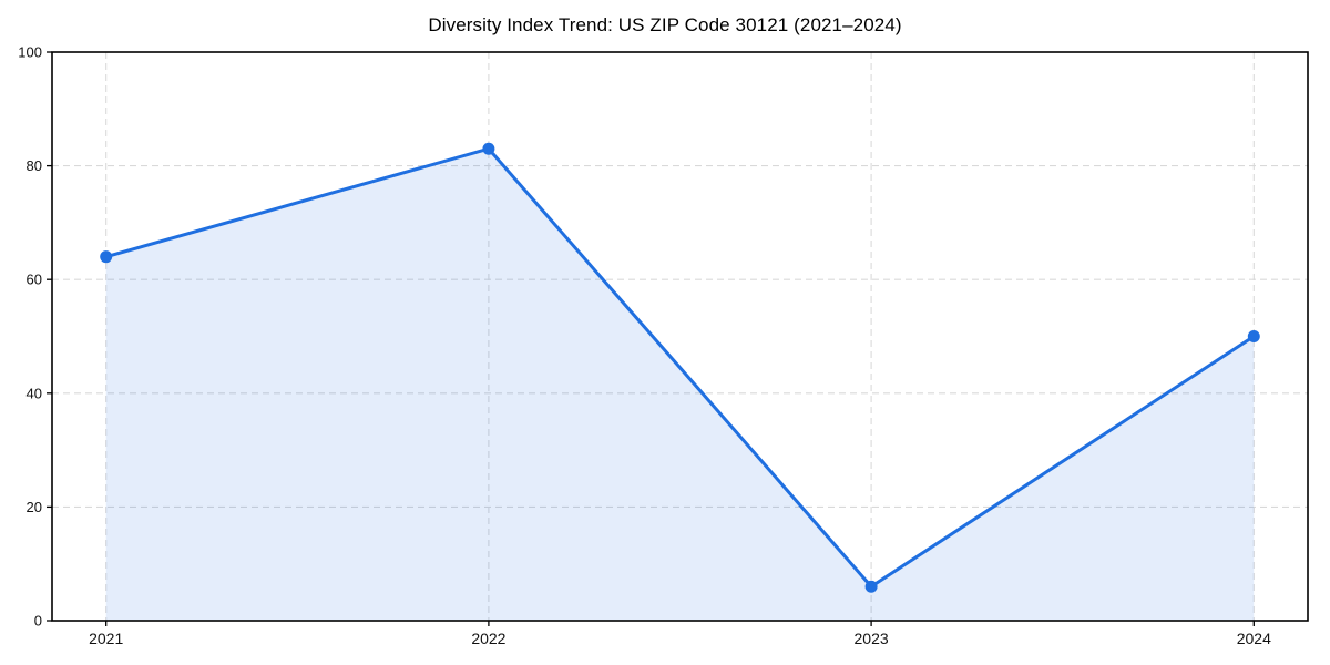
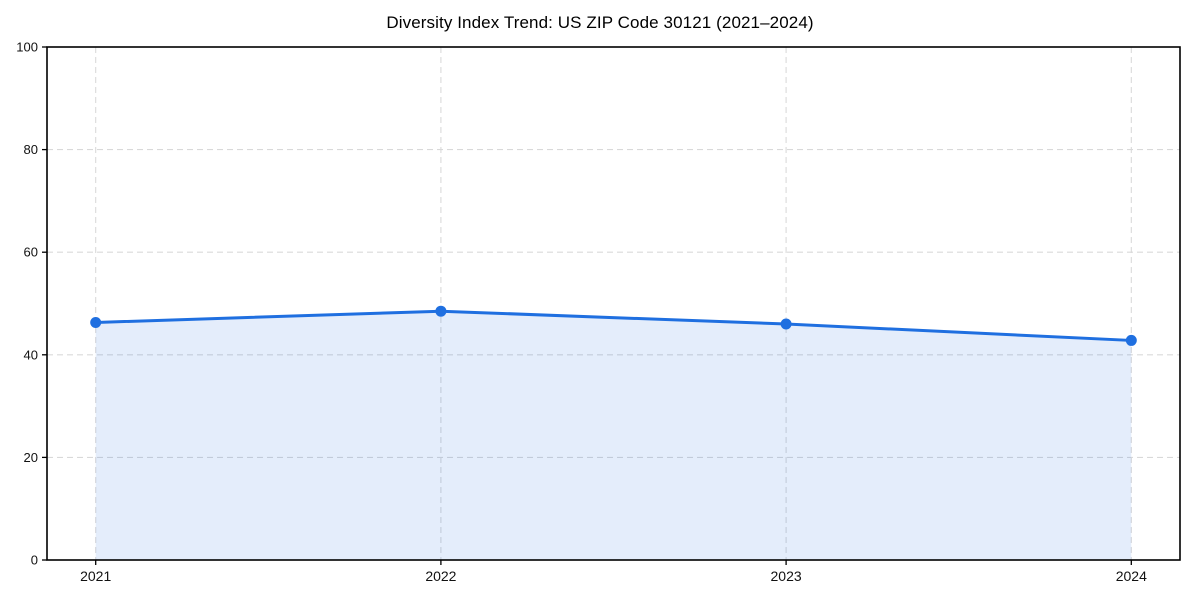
2021: 64 -> 46
2022: 83 -> 48
2023: 6 -> 46
2024: 50 -> 43
